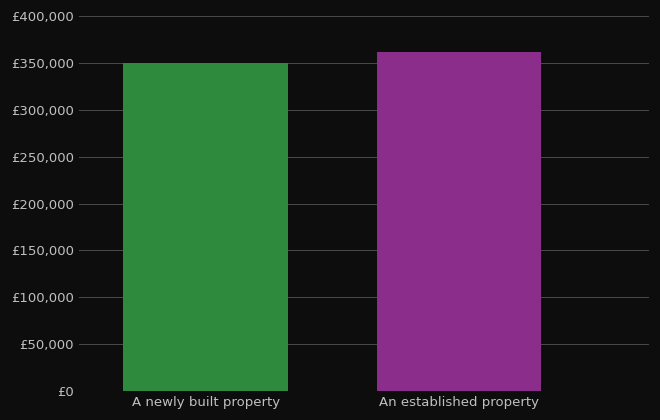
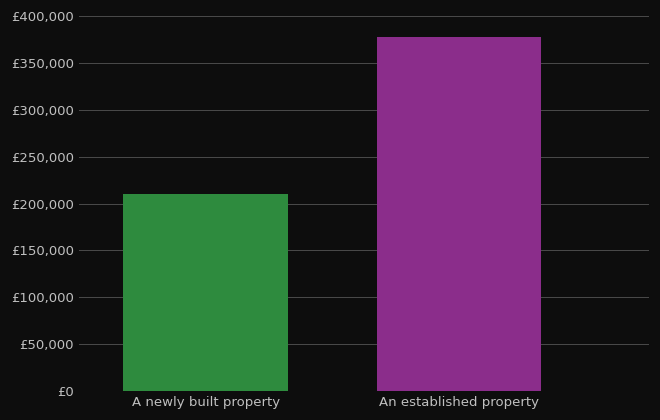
A newly built property: £350,000 -> £210,000
An established property: £362,000 -> £378,000
